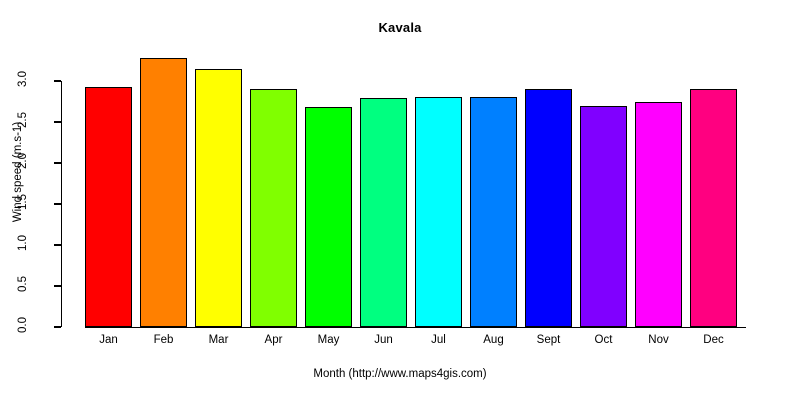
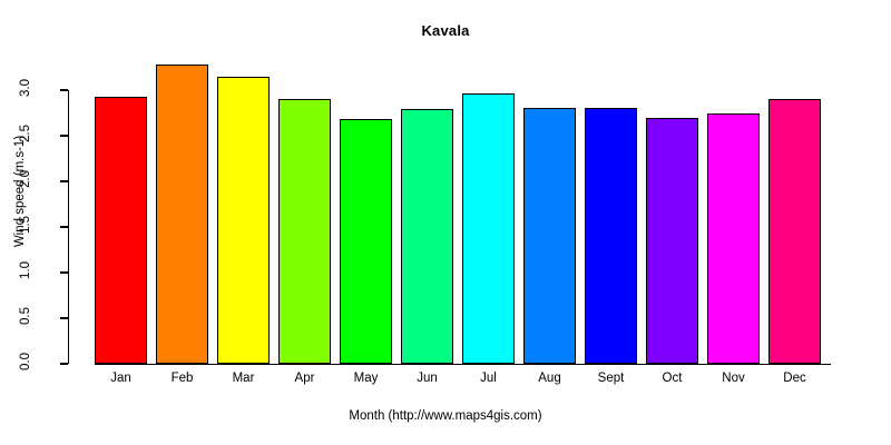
Jul: 2.8 -> 3.0
Sept: 2.9 -> 2.8
